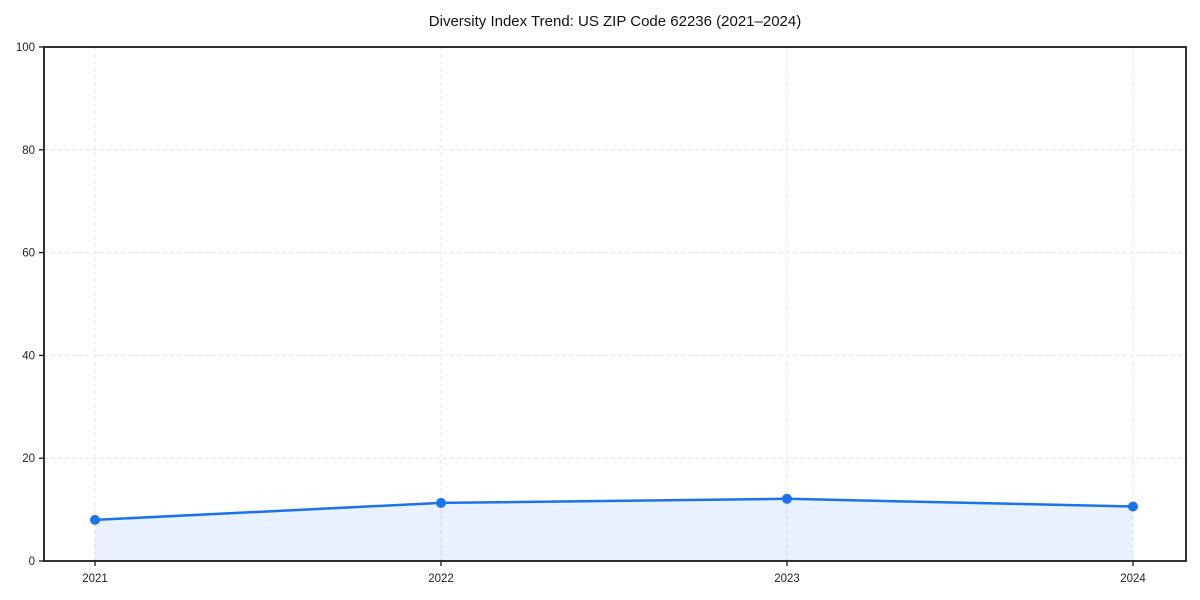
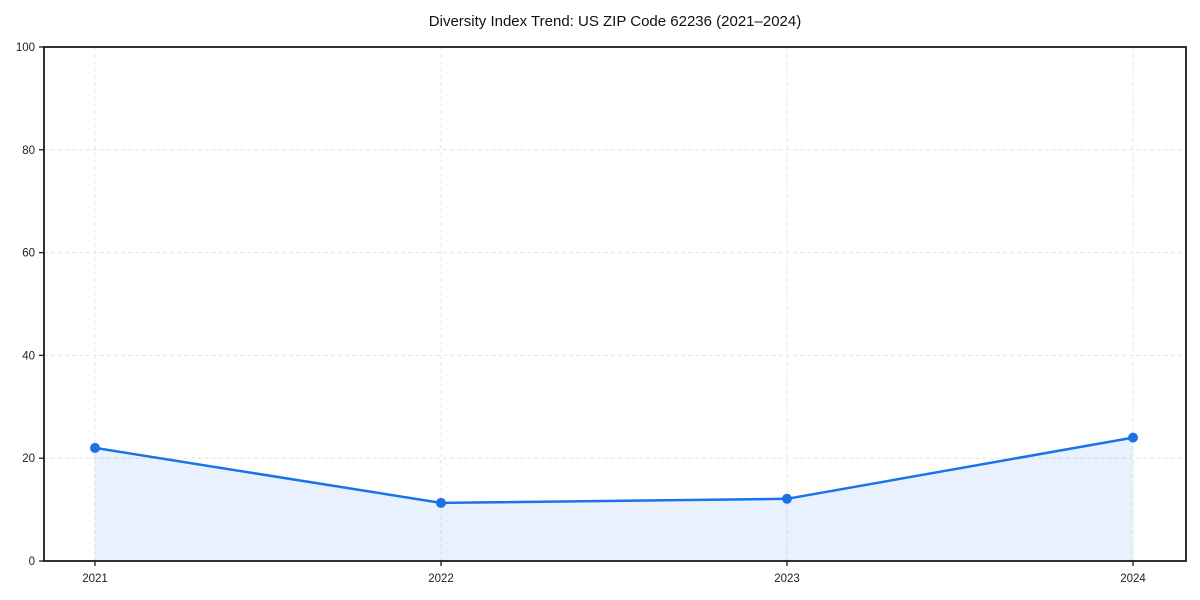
2021: 8 -> 22
2024: 11 -> 24
